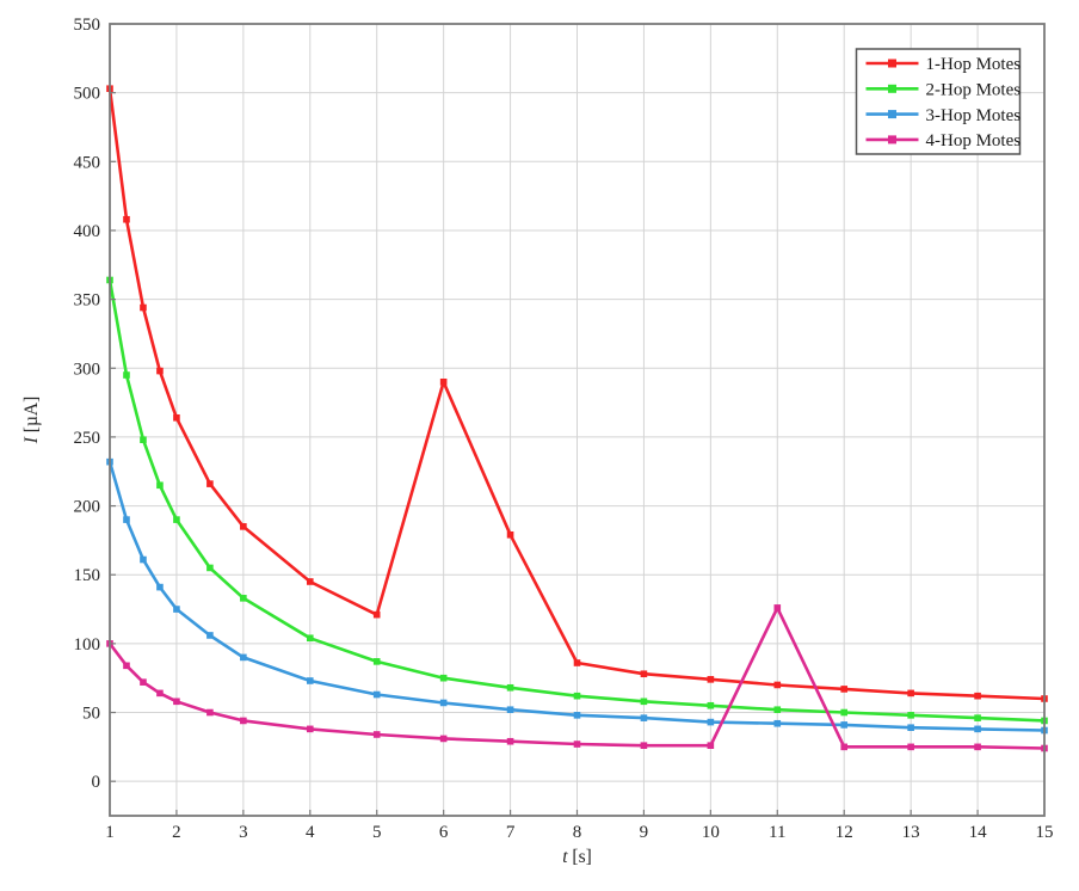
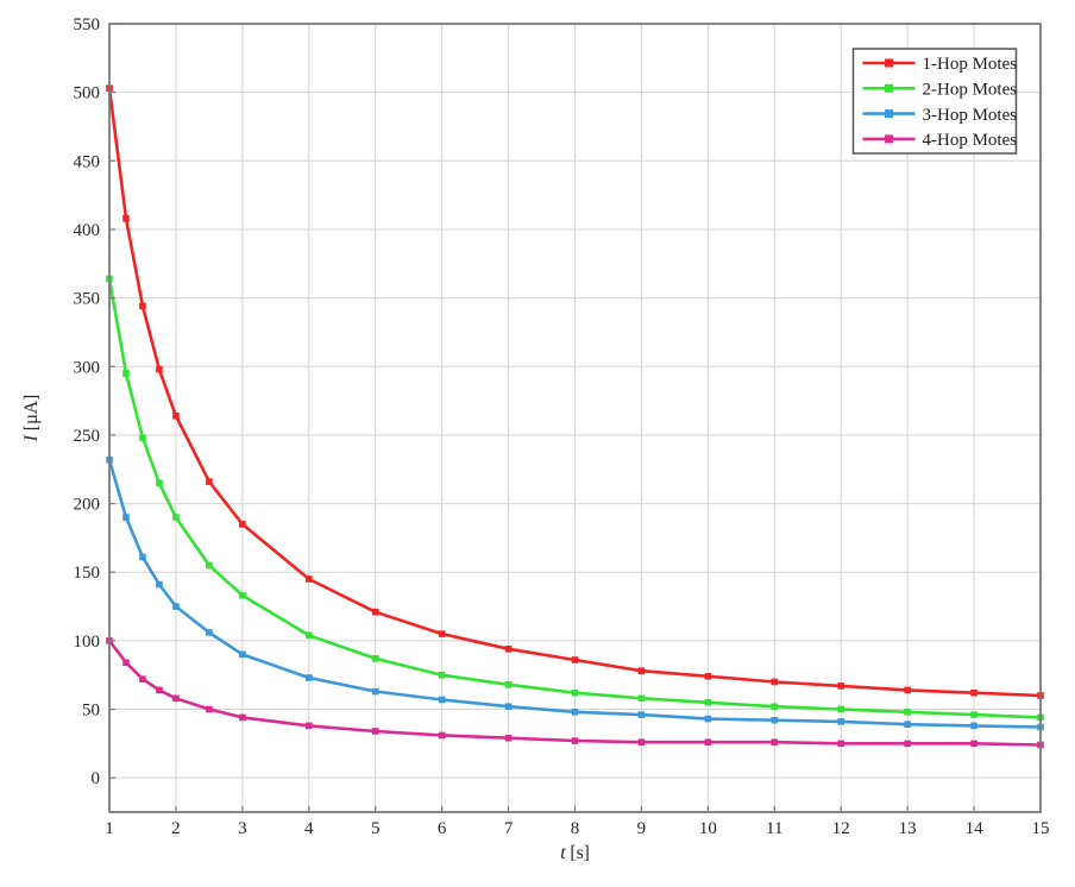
1-Hop Motes/6: 290 -> 105
1-Hop Motes/7: 179 -> 94
4-Hop Motes/11: 126 -> 26
